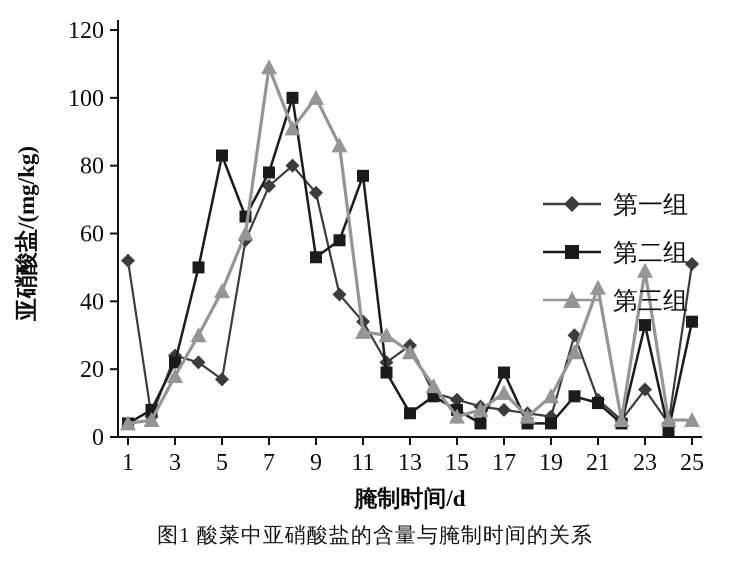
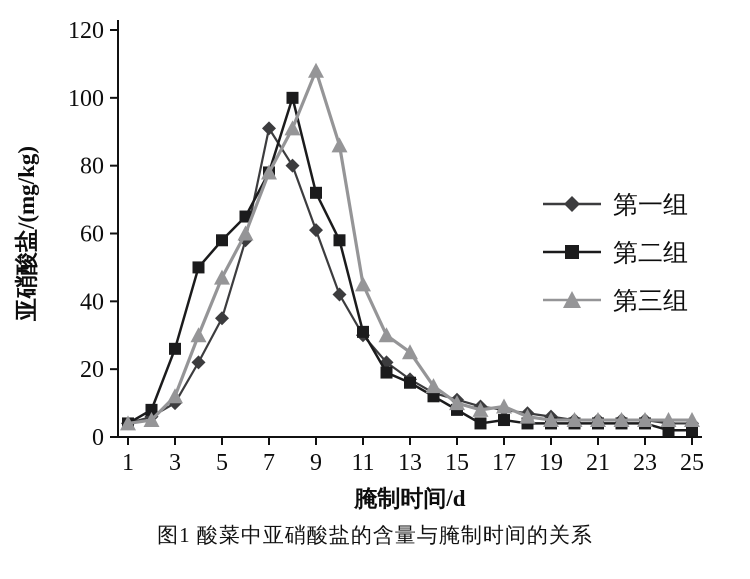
第一组/1: 52 -> 4
第一组/3: 24 -> 10
第二组/3: 22 -> 26
第三组/3: 18 -> 12
第一组/5: 17 -> 35
第二组/5: 83 -> 58
第三组/5: 43 -> 47
第一组/7: 74 -> 91
第三组/7: 109 -> 78
第一组/9: 72 -> 61
第二组/9: 53 -> 72
第三组/9: 100 -> 108
第一组/11: 34 -> 30
第二组/11: 77 -> 31
第三组/11: 31 -> 45
第一组/13: 27 -> 17
第二组/13: 7 -> 16
第三组/15: 6 -> 10
第二组/17: 19 -> 5
第三组/17: 13 -> 9
第三组/19: 12 -> 5
第一组/20: 30 -> 5
第二组/20: 12 -> 4
第三组/20: 25 -> 5
第一组/21: 11 -> 5
第二组/21: 10 -> 4
第三组/21: 44 -> 5
第一组/23: 14 -> 5
第二组/23: 33 -> 4
第三组/23: 49 -> 5
第一组/25: 51 -> 4
第二组/25: 34 -> 2
